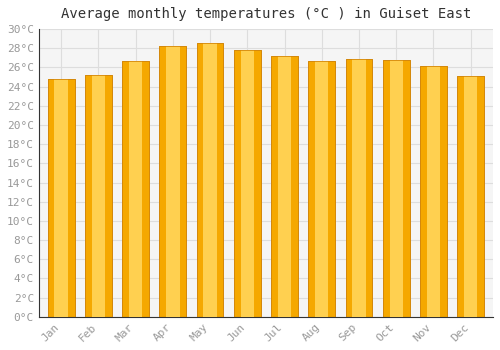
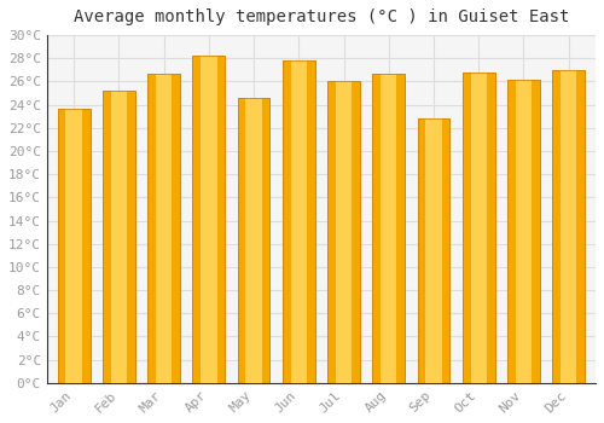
Jan: 24.8°C -> 23.6°C
May: 28.5°C -> 24.6°C
Jul: 27.2°C -> 26.0°C
Sep: 26.9°C -> 22.8°C
Dec: 25.1°C -> 27.0°C
